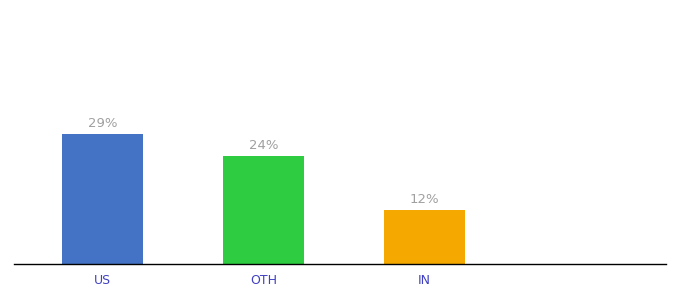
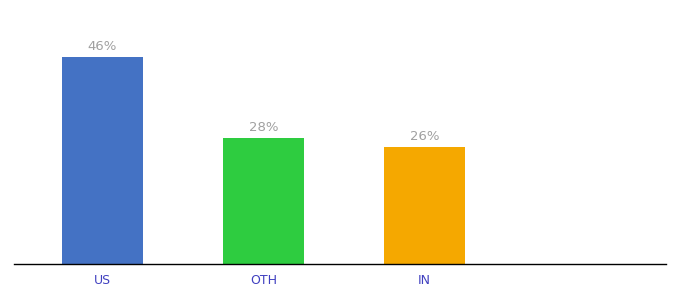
US: 29% -> 46%
OTH: 24% -> 28%
IN: 12% -> 26%
